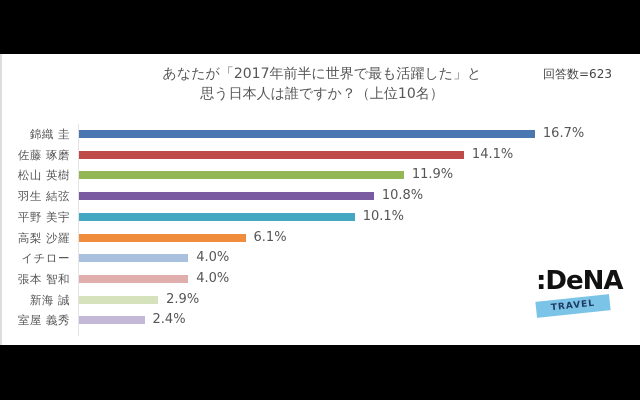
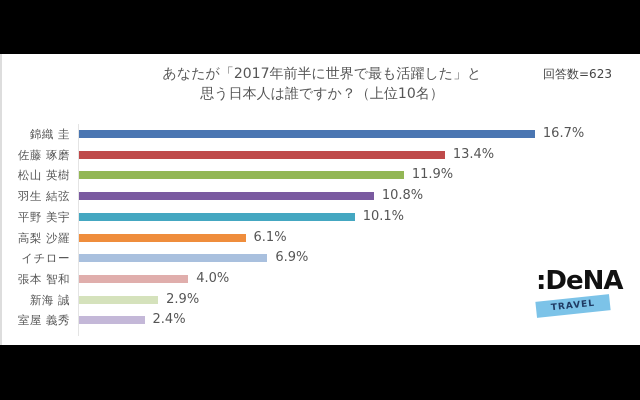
佐藤 琢磨: 14.1% -> 13.4%
イチロー: 4.0% -> 6.9%
